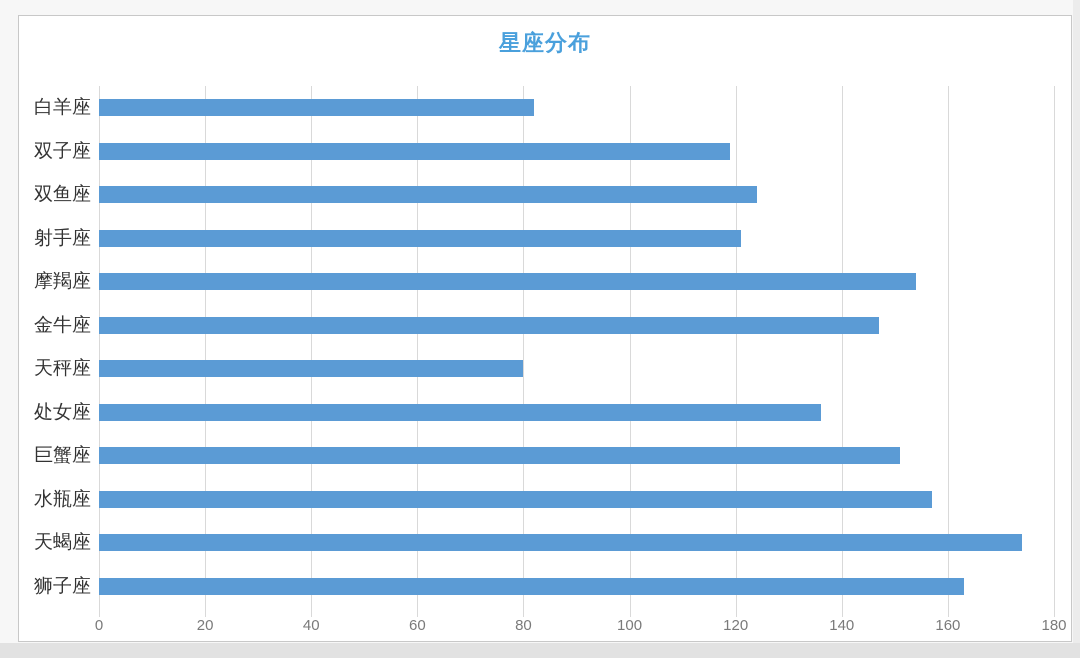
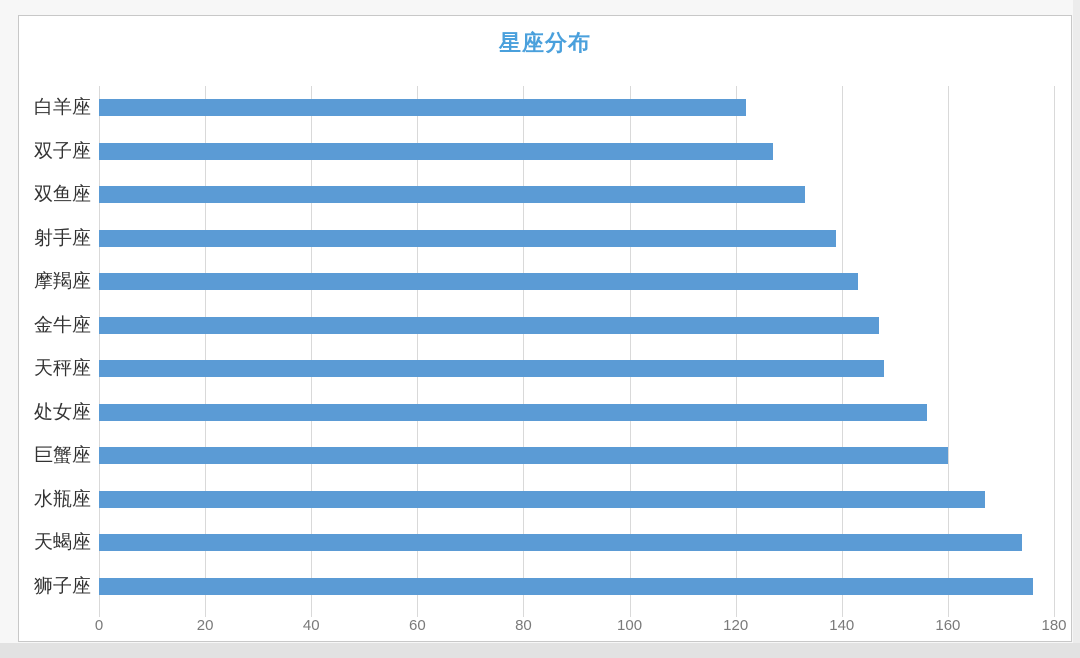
白羊座: 82 -> 122
双子座: 119 -> 127
双鱼座: 124 -> 133
射手座: 121 -> 139
摩羯座: 154 -> 143
天秤座: 80 -> 148
处女座: 136 -> 156
巨蟹座: 151 -> 160
水瓶座: 157 -> 167
狮子座: 163 -> 176
